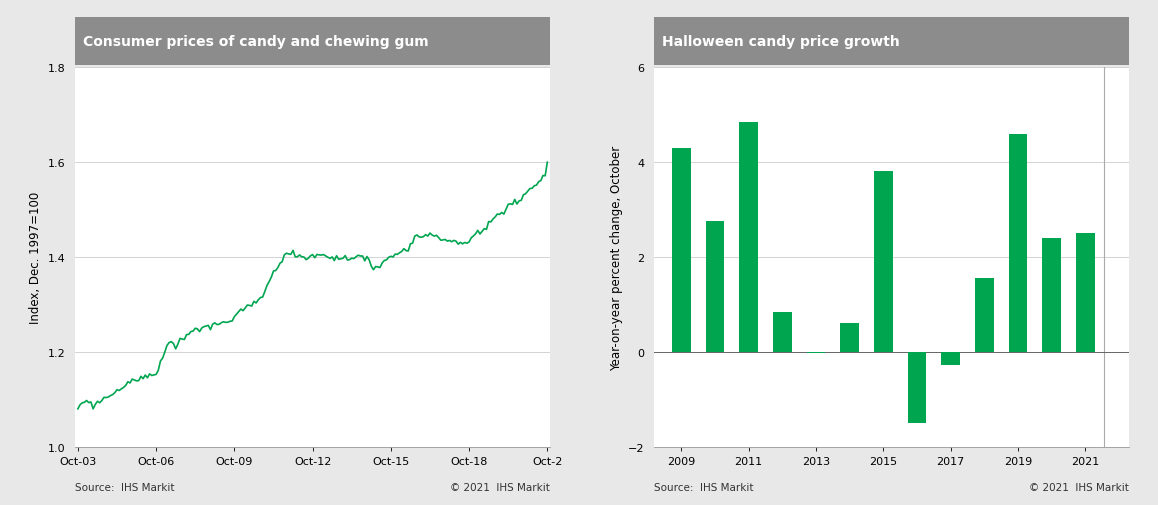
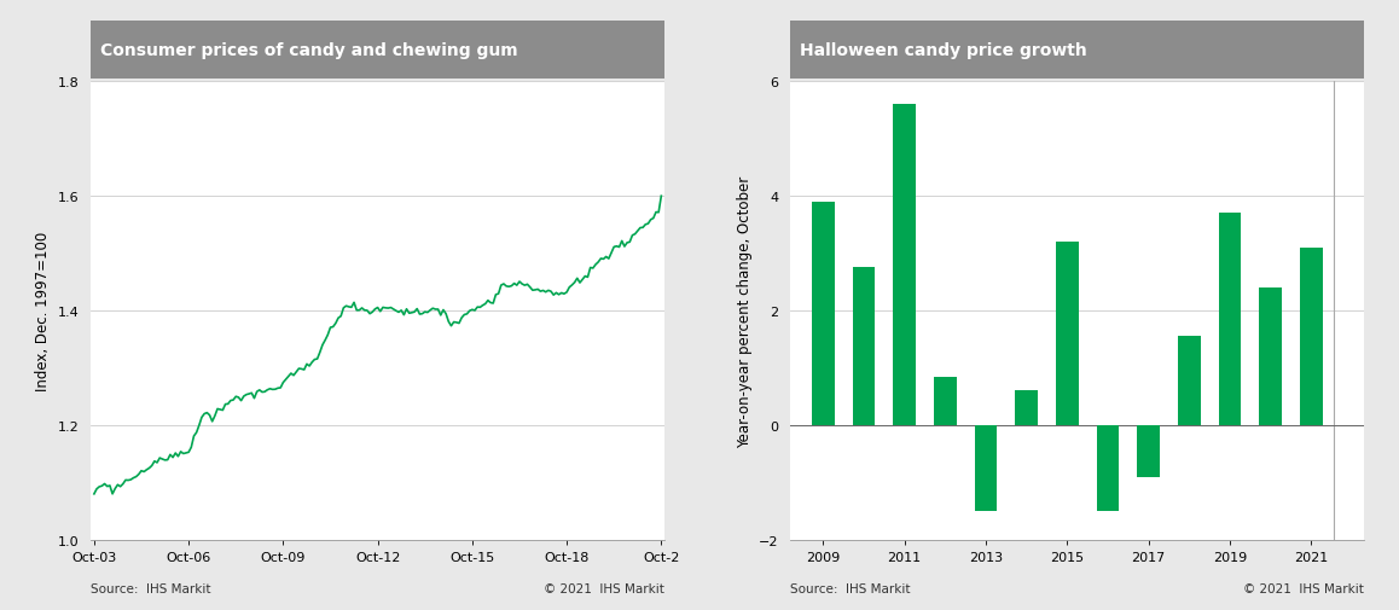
2009: 4.30 -> 3.90
2011: 4.85 -> 5.60
2013: -0.02 -> -1.50
2015: 3.82 -> 3.20
2017: -0.28 -> -0.90
2019: 4.60 -> 3.70
2021: 2.50 -> 3.10
